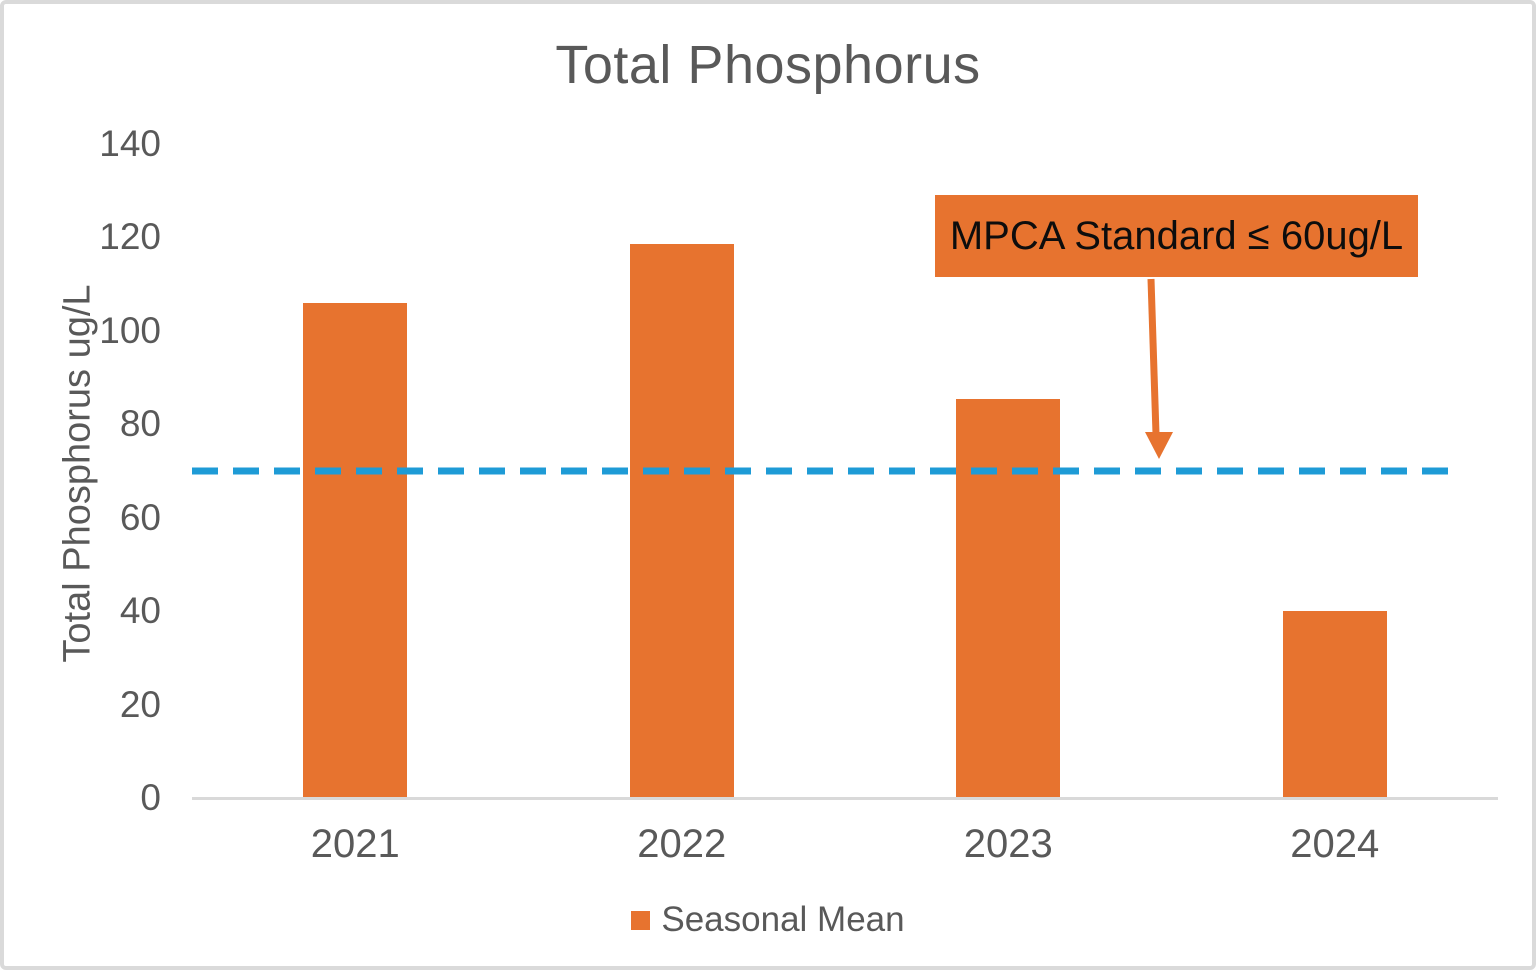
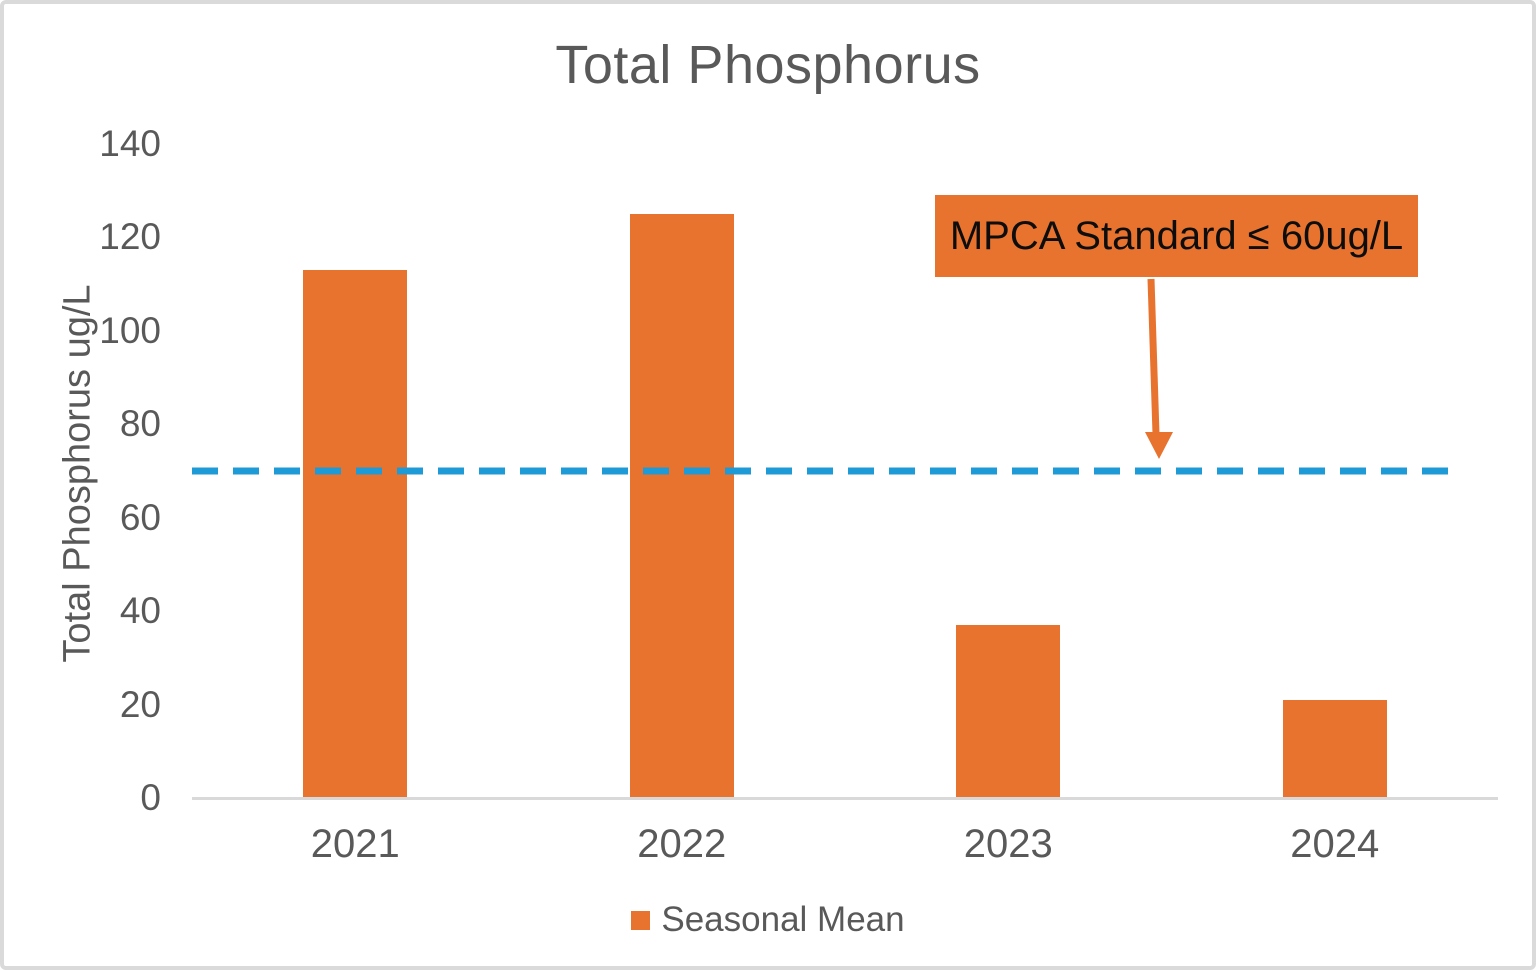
2021: 106 -> 113
2022: 118 -> 125
2023: 86 -> 37
2024: 40 -> 21
